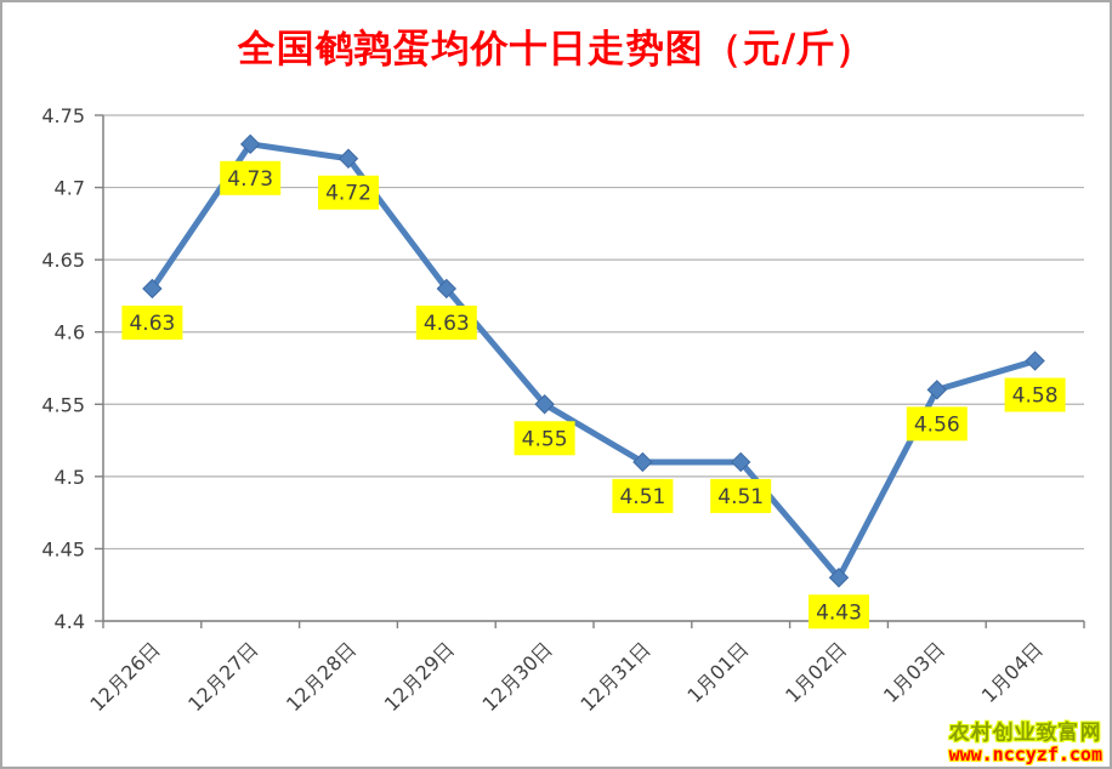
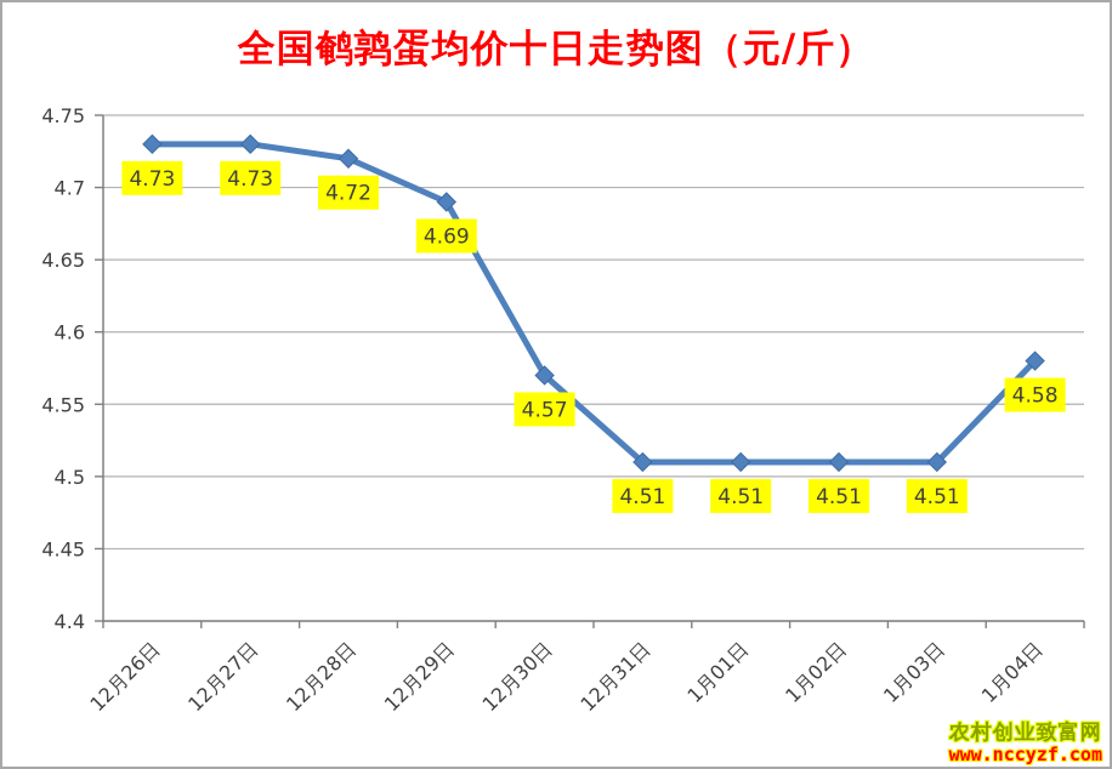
12月26日: 4.63 -> 4.73
12月29日: 4.63 -> 4.69
12月30日: 4.55 -> 4.57
1月02日: 4.43 -> 4.51
1月03日: 4.56 -> 4.51
